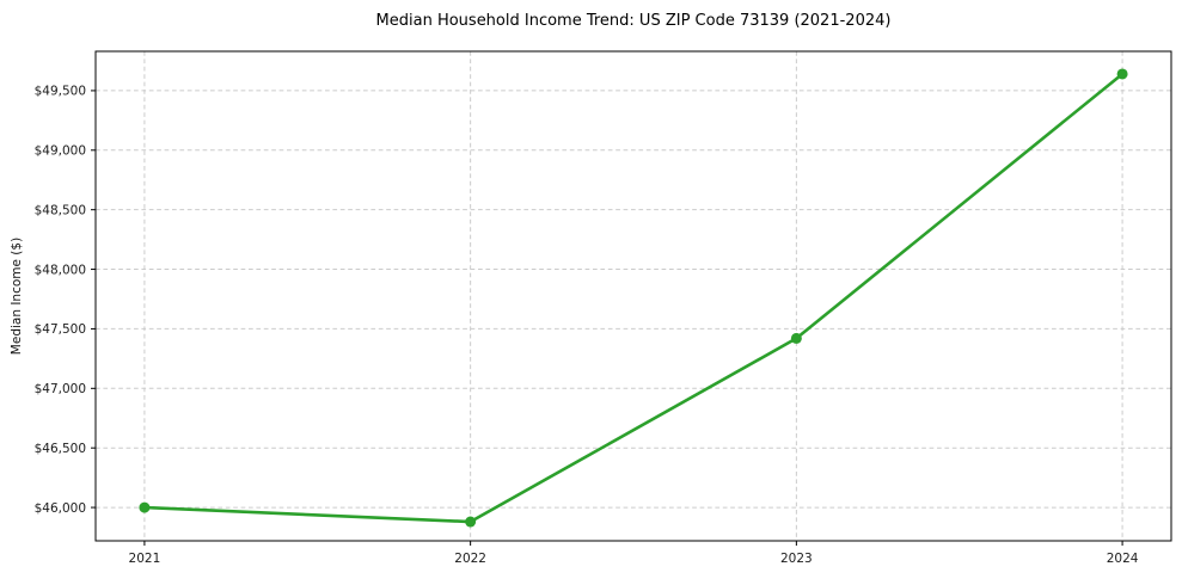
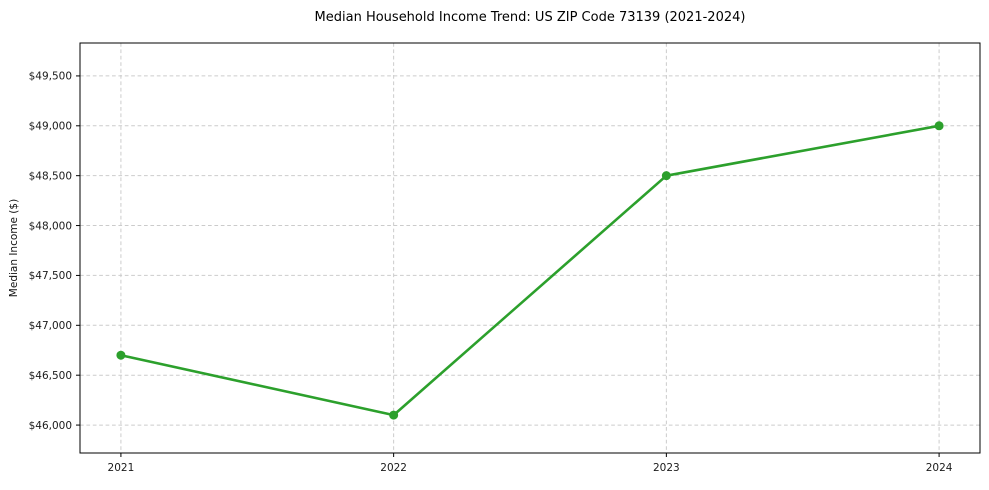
2021: $46000 -> $46700
2022: $45900 -> $46100
2023: $47400 -> $48500
2024: $49600 -> $49000
